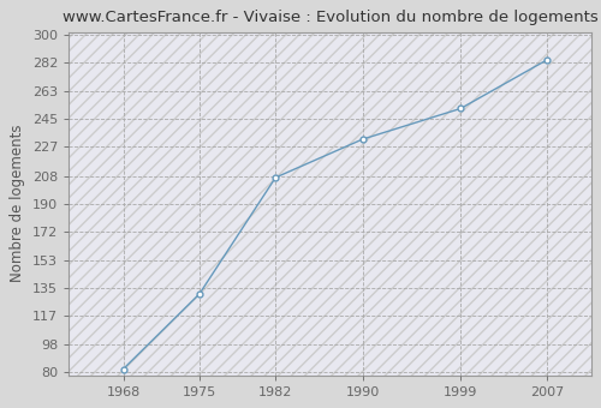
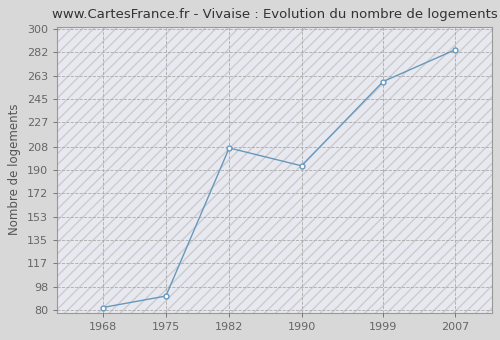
1975: 131 -> 91
1990: 232 -> 193
1999: 252 -> 259
